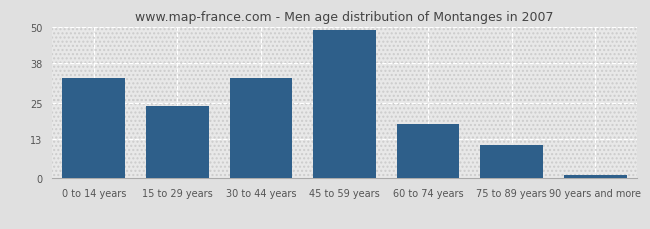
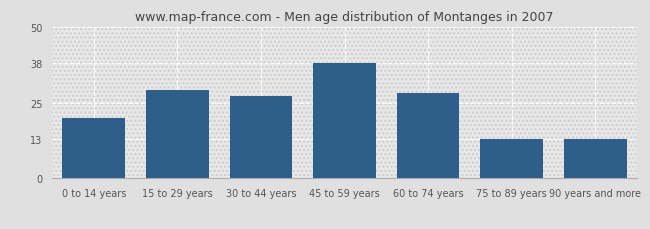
0 to 14 years: 33 -> 20
15 to 29 years: 24 -> 29
30 to 44 years: 33 -> 27
45 to 59 years: 49 -> 38
60 to 74 years: 18 -> 28
75 to 89 years: 11 -> 13
90 years and more: 1 -> 13
